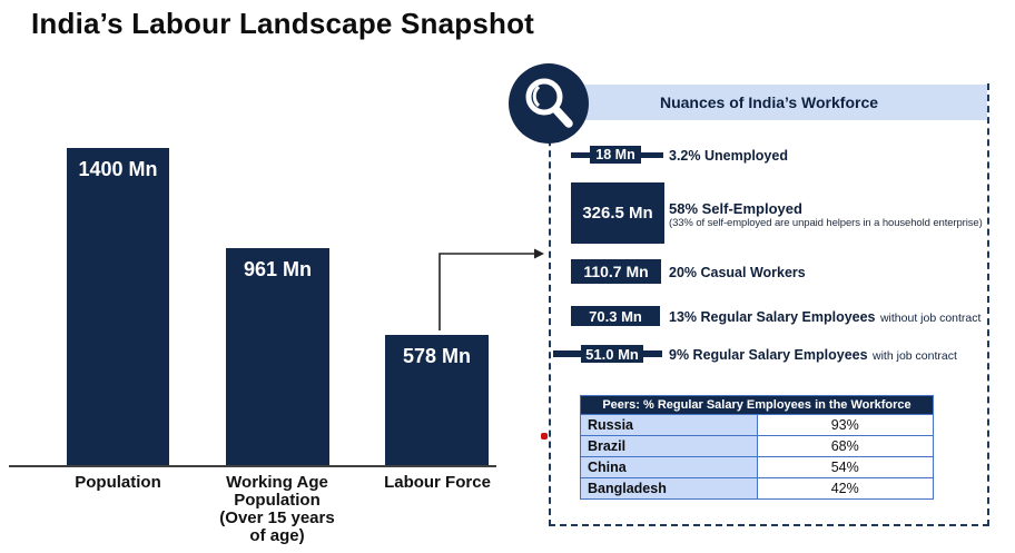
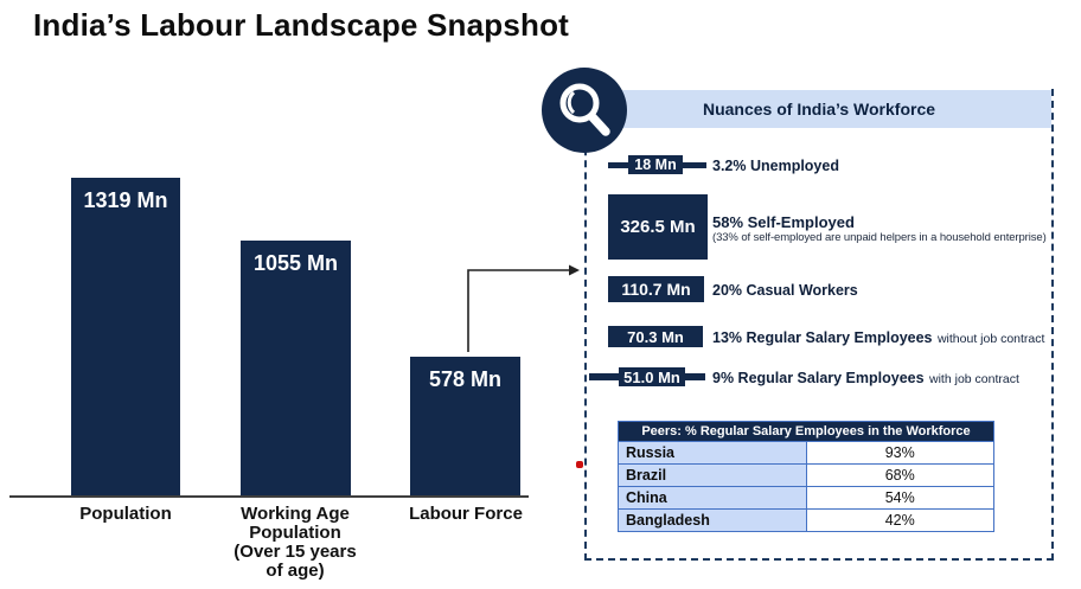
India’s Labour Landscape Snapshot/Population: 1400 -> 1319
India’s Labour Landscape Snapshot/Working Age Population (Over 15 years of age): 961 -> 1055
